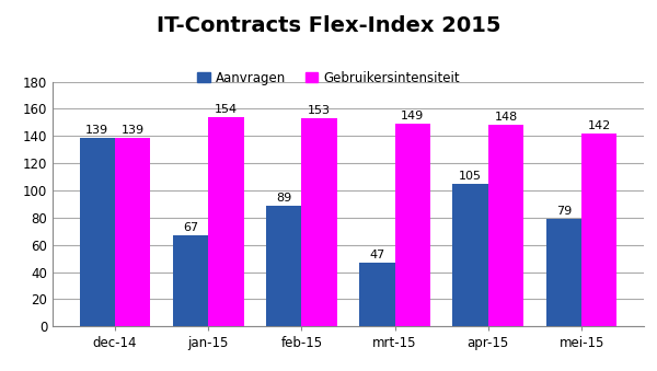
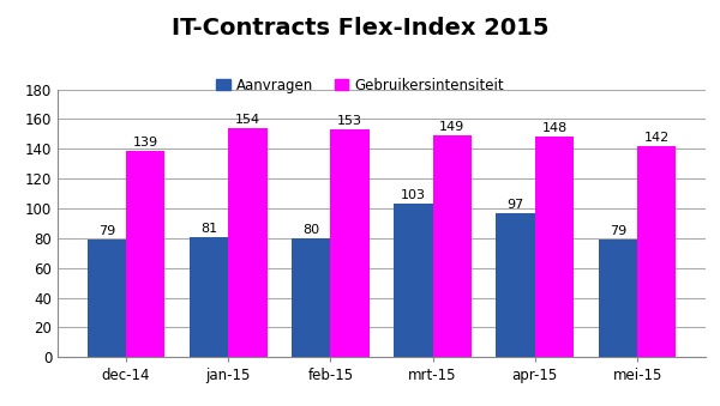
Aanvragen/dec-14: 139 -> 79
Aanvragen/jan-15: 67 -> 81
Aanvragen/feb-15: 89 -> 80
Aanvragen/mrt-15: 47 -> 103
Aanvragen/apr-15: 105 -> 97
